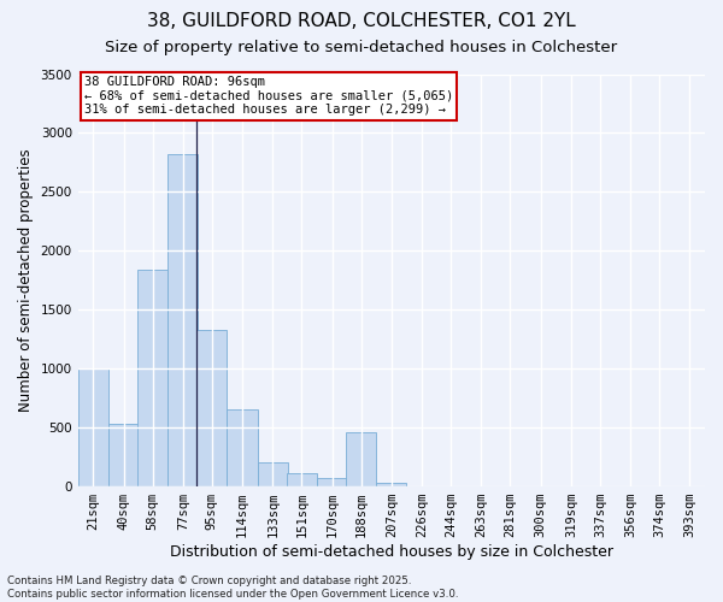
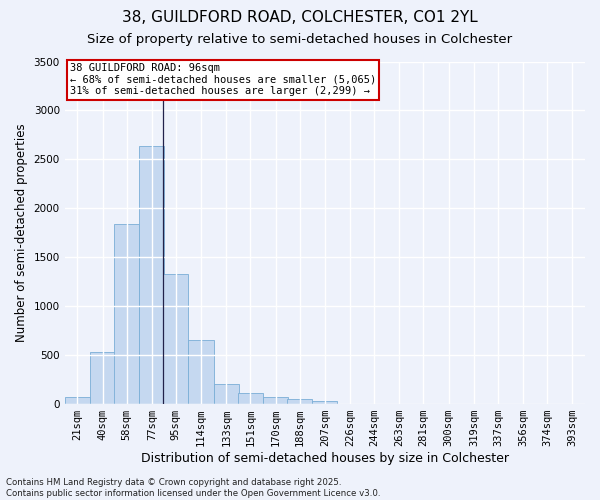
21sqm: 1000 -> 80
77sqm: 2820 -> 2640
188sqm: 460 -> 50
